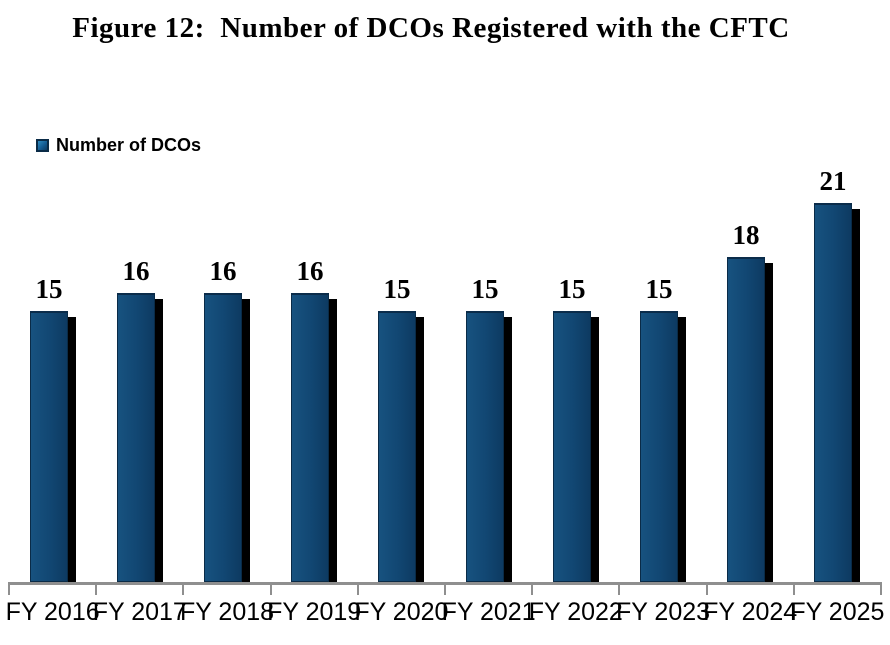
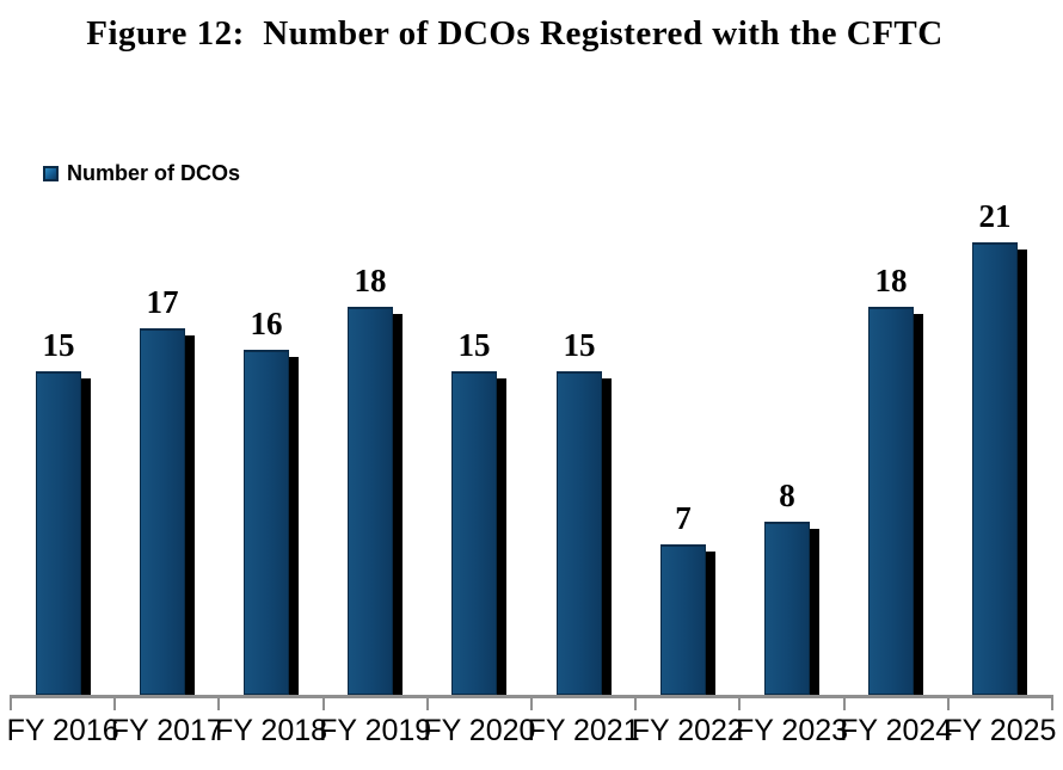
FY 2017: 16 -> 17
FY 2019: 16 -> 18
FY 2022: 15 -> 7
FY 2023: 15 -> 8
